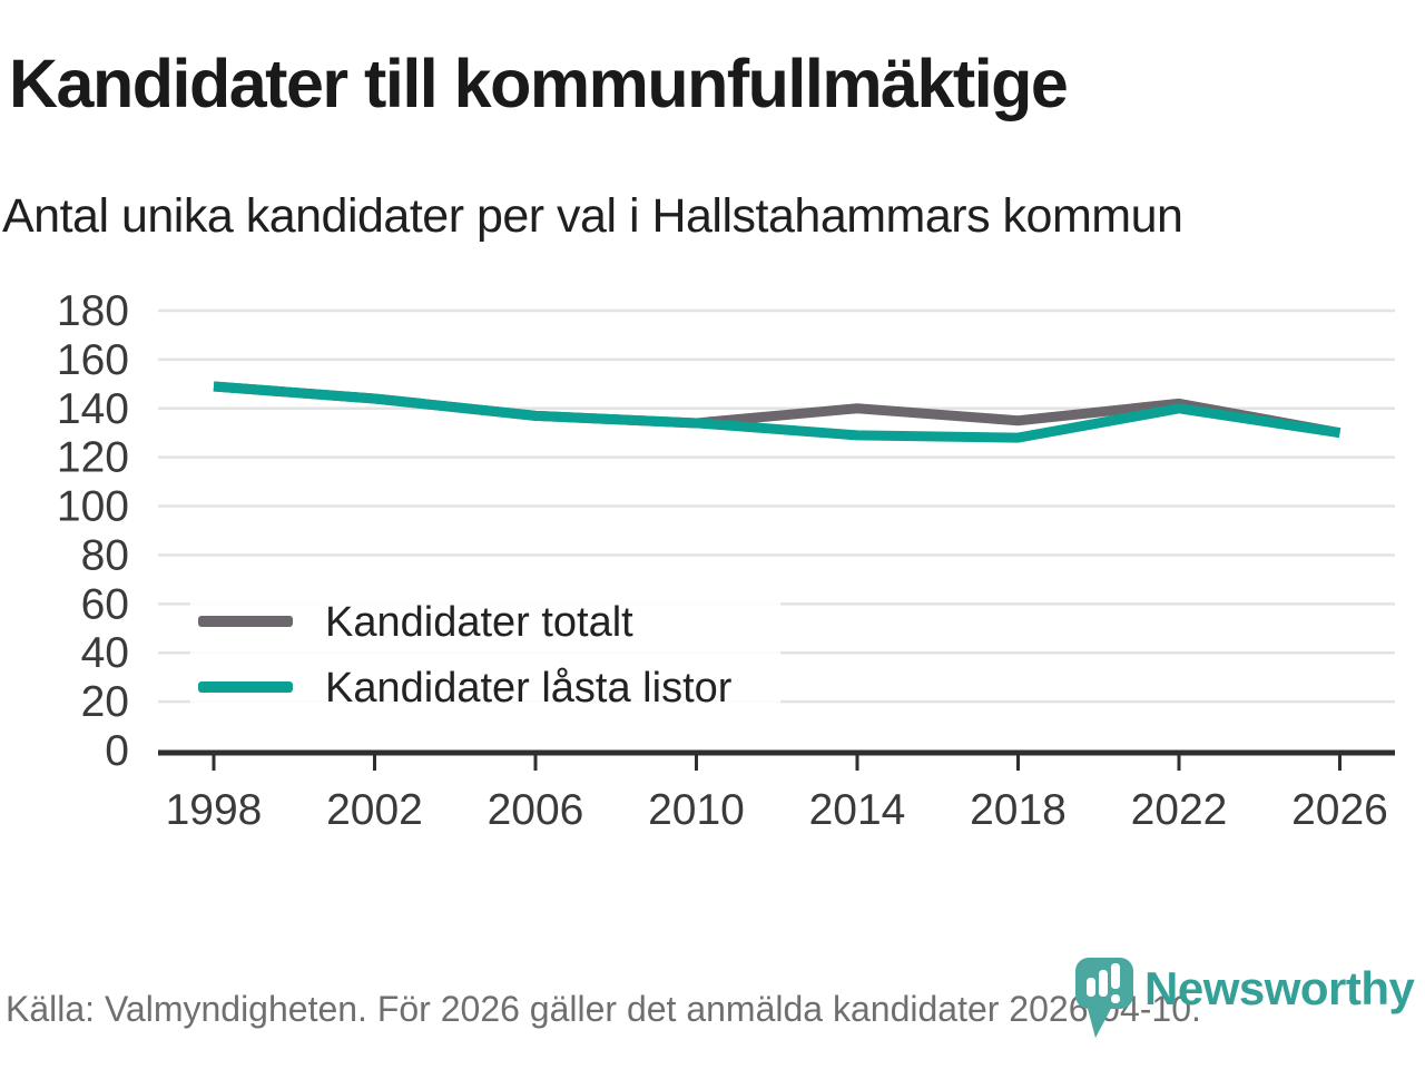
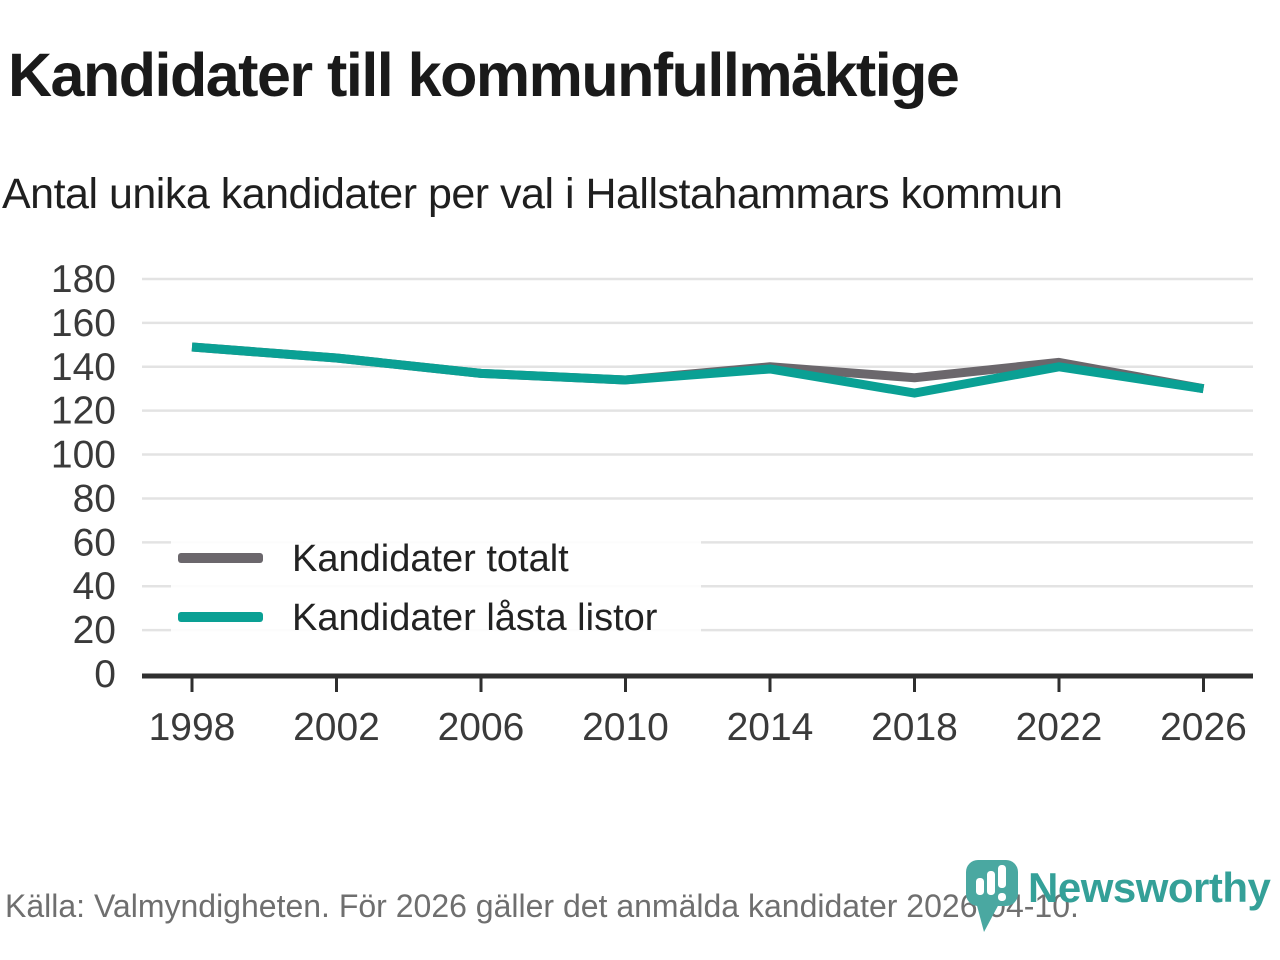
Kandidater låsta listor/2014: 129 -> 139
